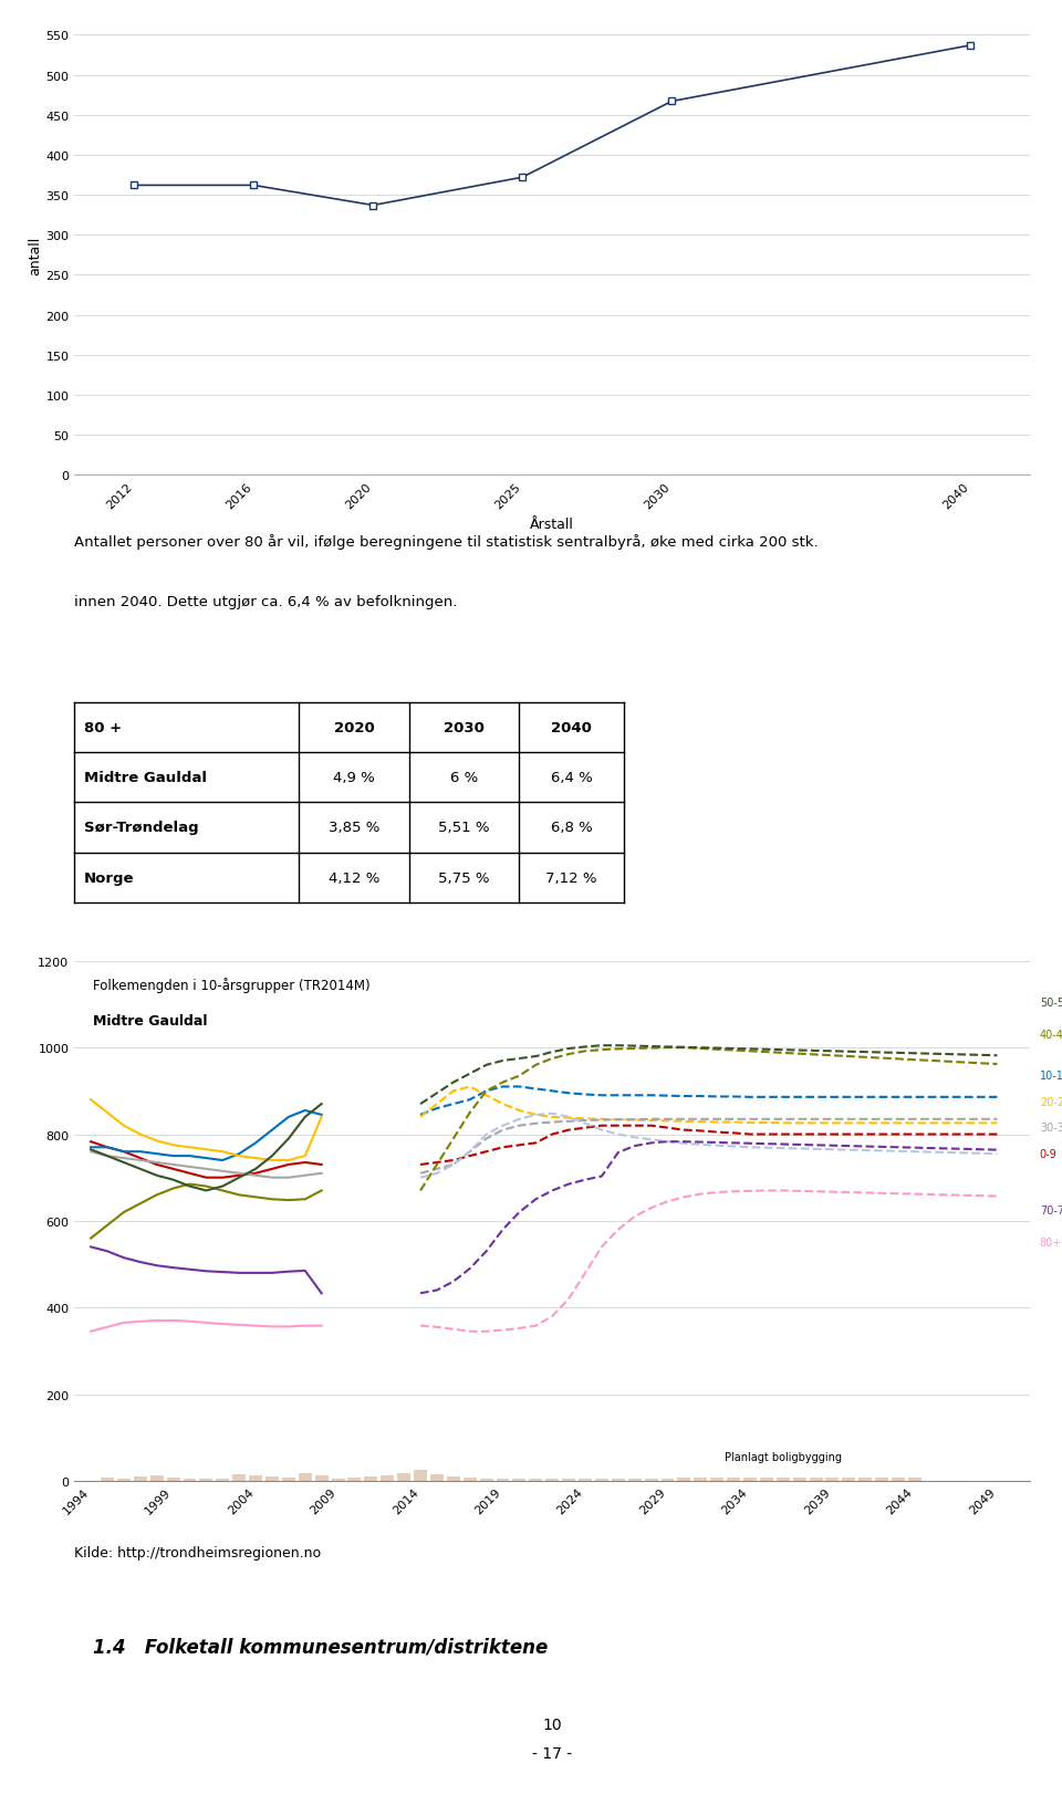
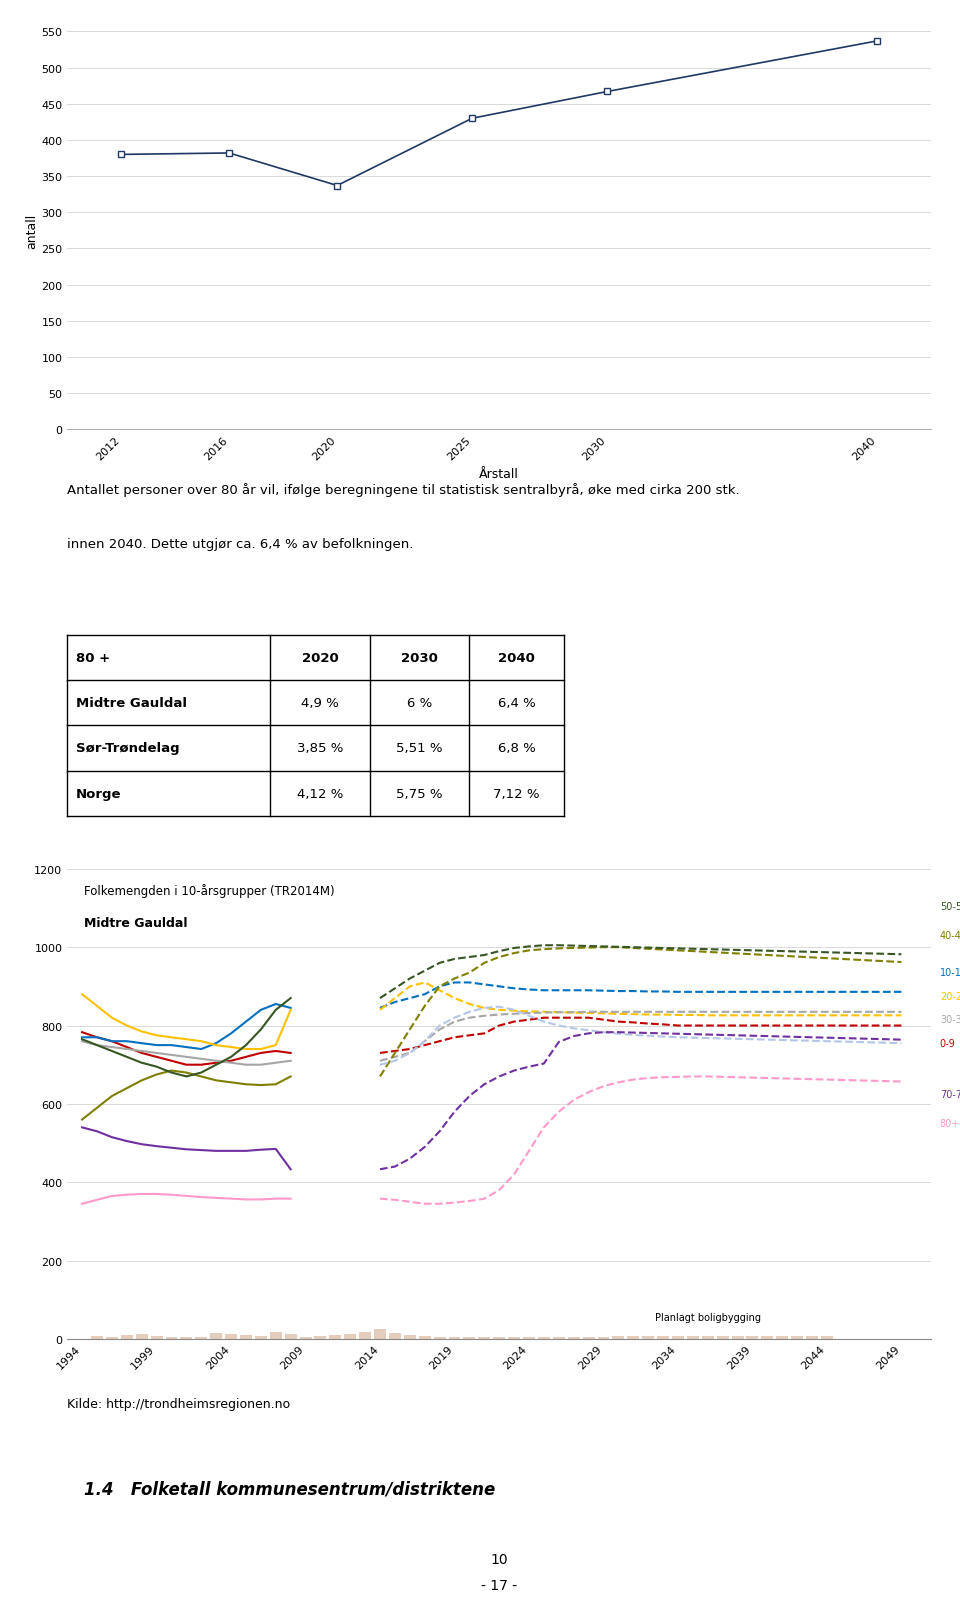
2012: 362 -> 380
2016: 362 -> 382
2025: 372 -> 430
